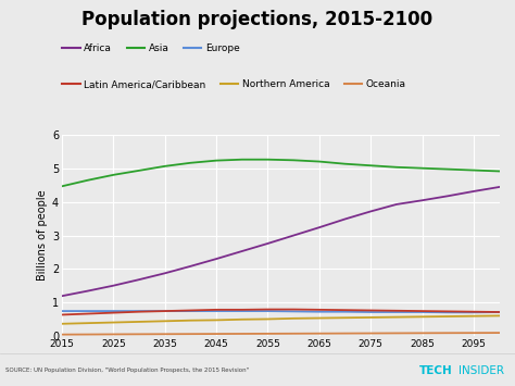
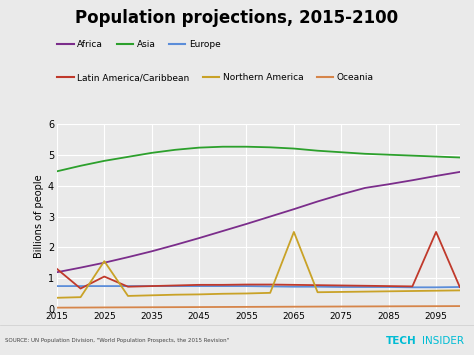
Latin America/Caribbean/2015: 0.63 -> 1.30
Latin America/Caribbean/2025: 0.69 -> 1.05
Northern America/2025: 0.40 -> 1.55
Northern America/2065: 0.53 -> 2.50
Latin America/Caribbean/2095: 0.72 -> 2.50
